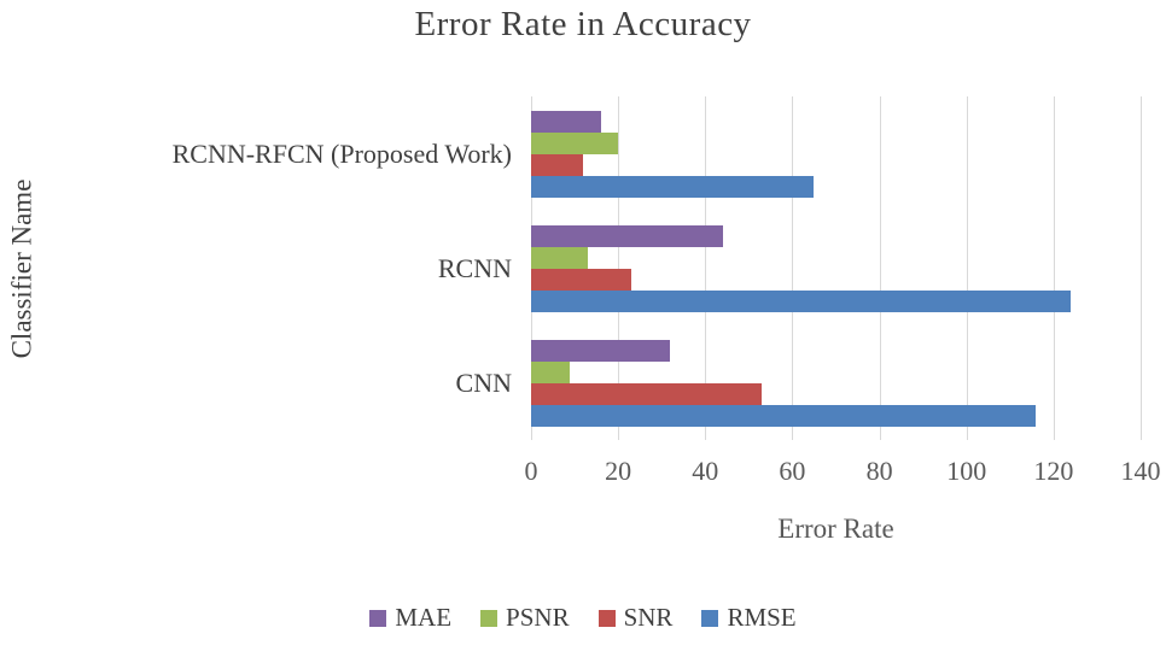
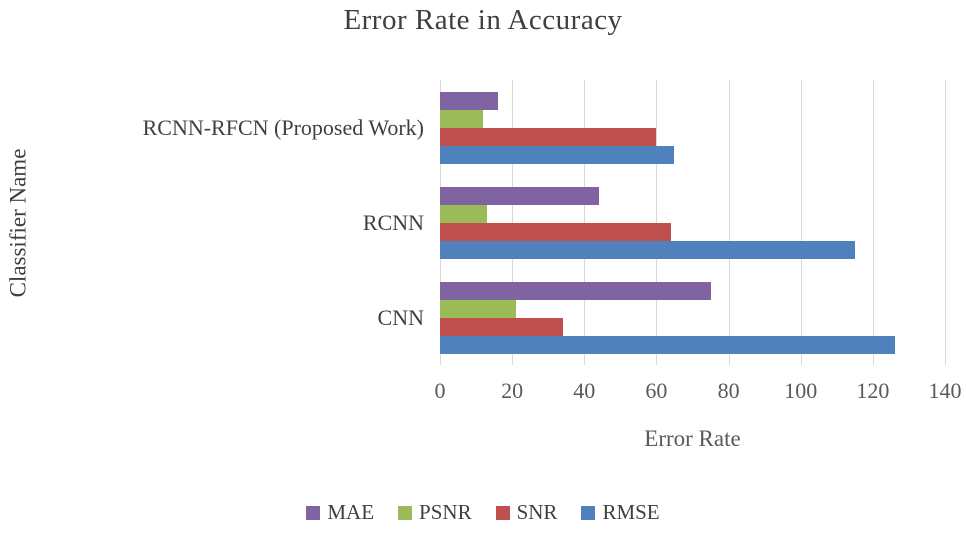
PSNR/RCNN-RFCN (Proposed Work): 20 -> 12
SNR/RCNN-RFCN (Proposed Work): 12 -> 60
SNR/RCNN: 23 -> 64
RMSE/RCNN: 124 -> 115
MAE/CNN: 32 -> 75
PSNR/CNN: 9 -> 21
SNR/CNN: 53 -> 34
RMSE/CNN: 116 -> 126
